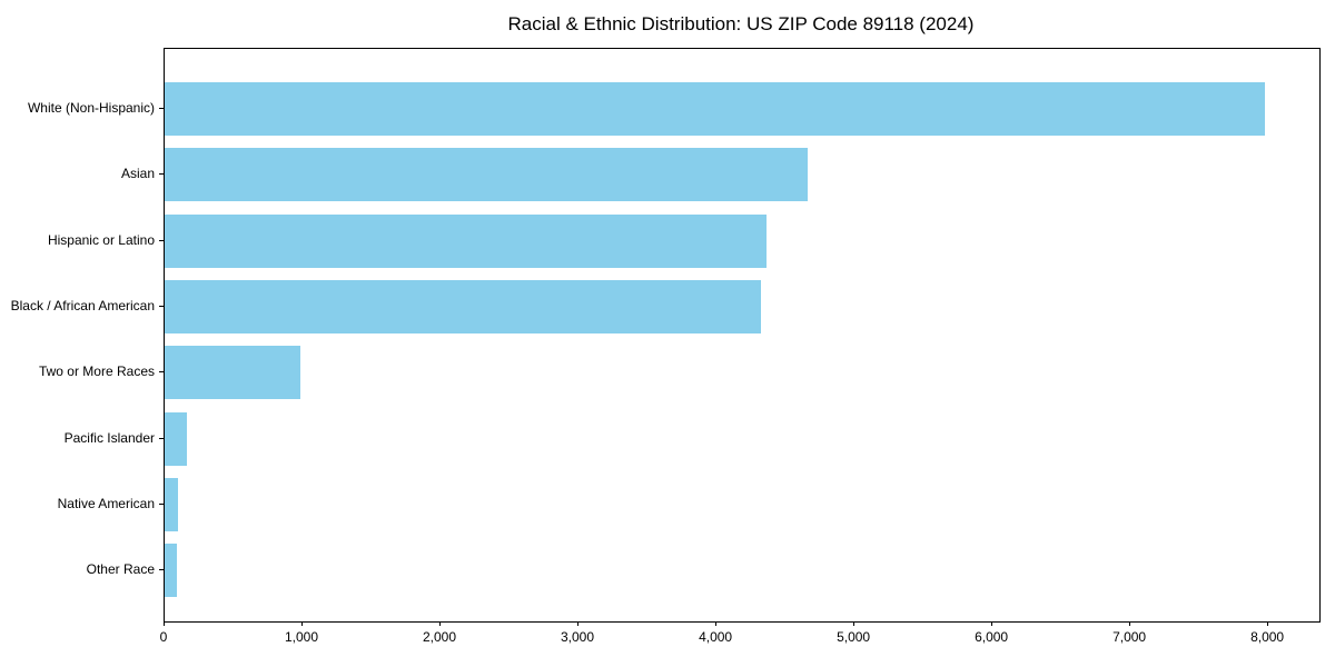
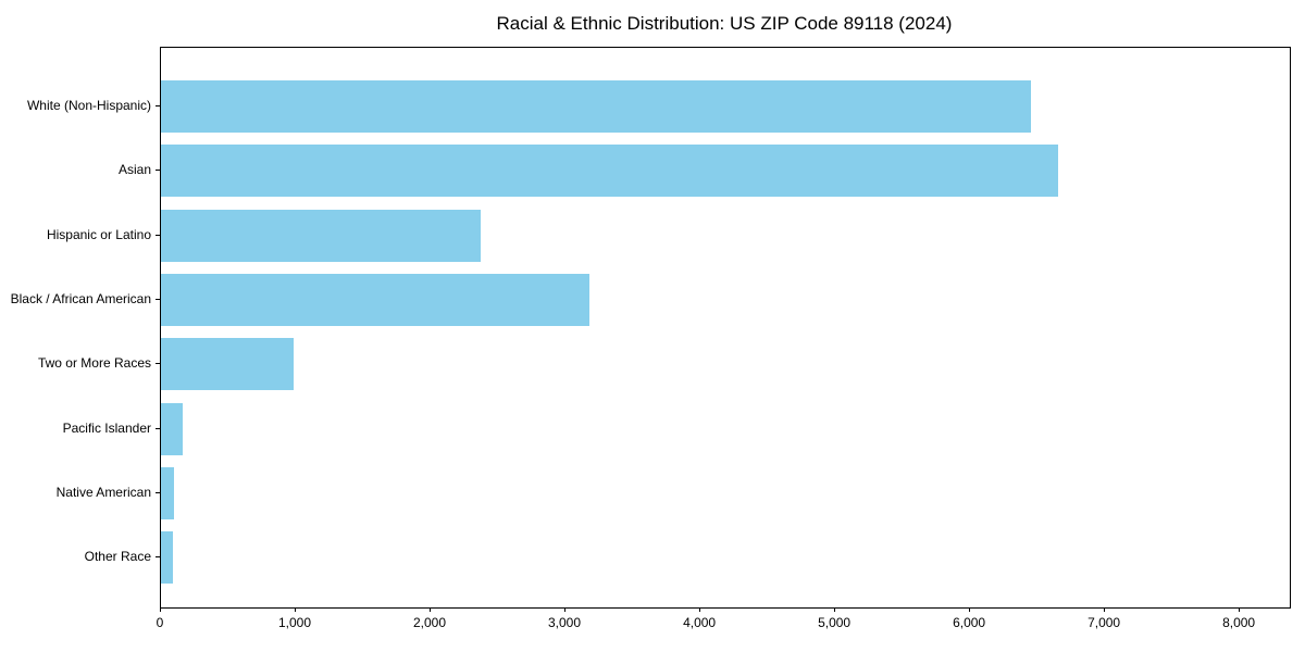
White (Non-Hispanic): 7980 -> 6450
Asian: 4660 -> 6650
Hispanic or Latino: 4360 -> 2370
Black / African American: 4320 -> 3180
